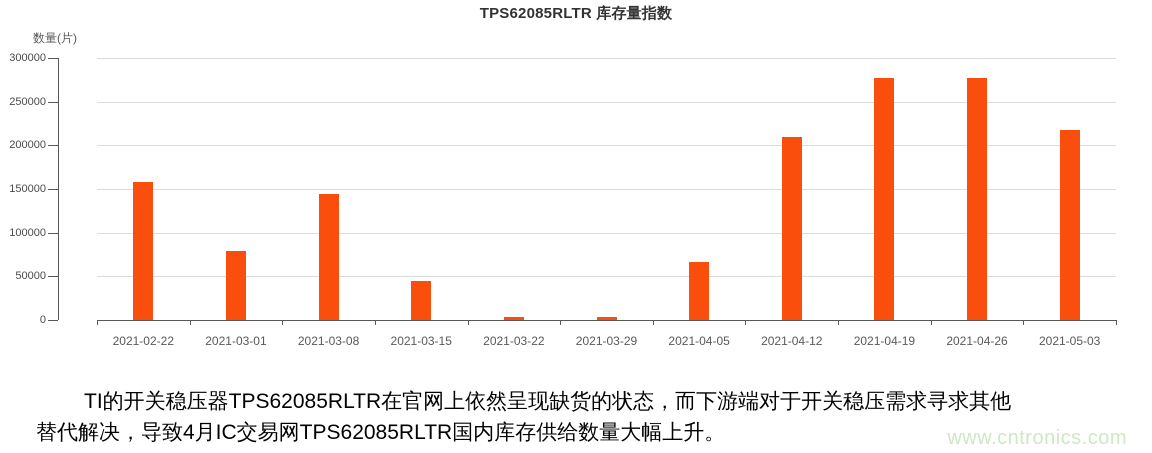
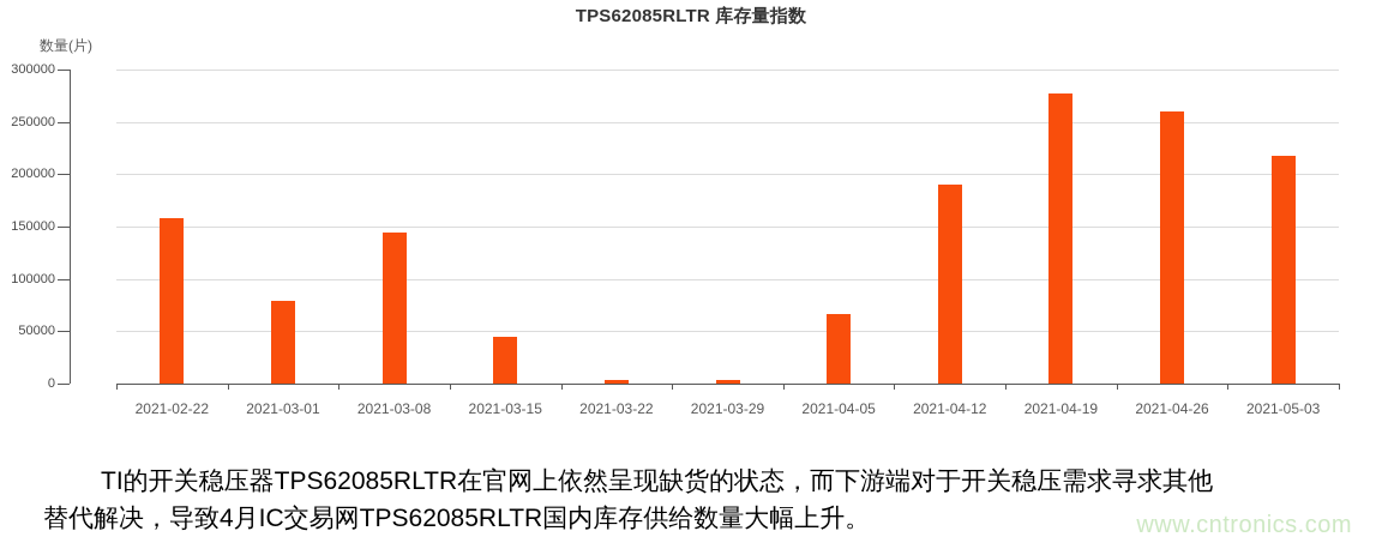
2021-04-12: 210000 -> 190000
2021-04-26: 280000 -> 260000
